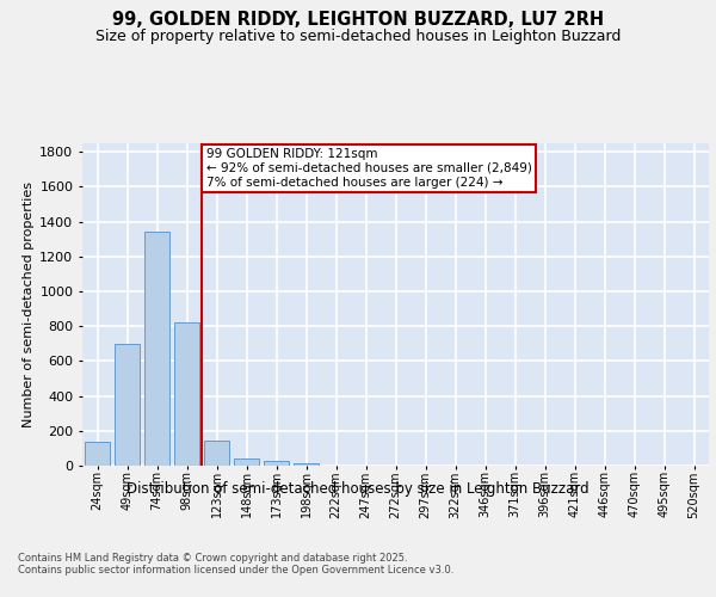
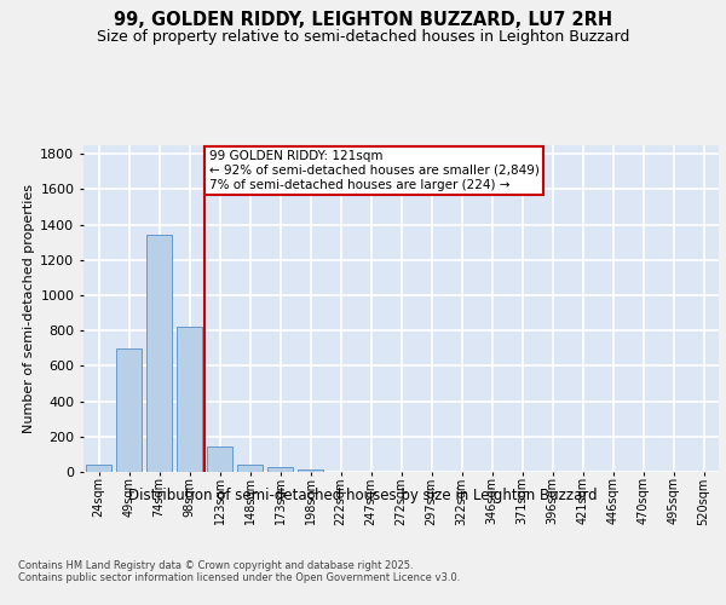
24sqm: 140 -> 40
